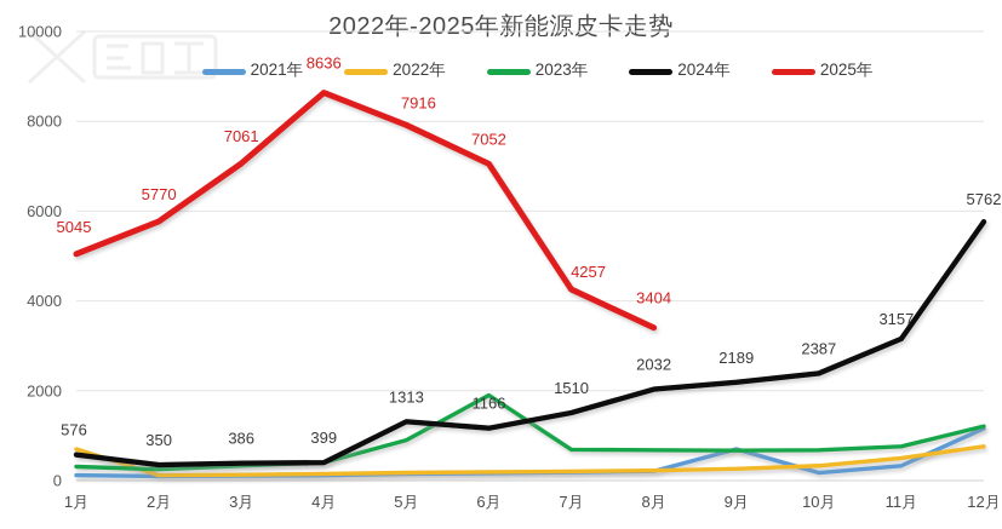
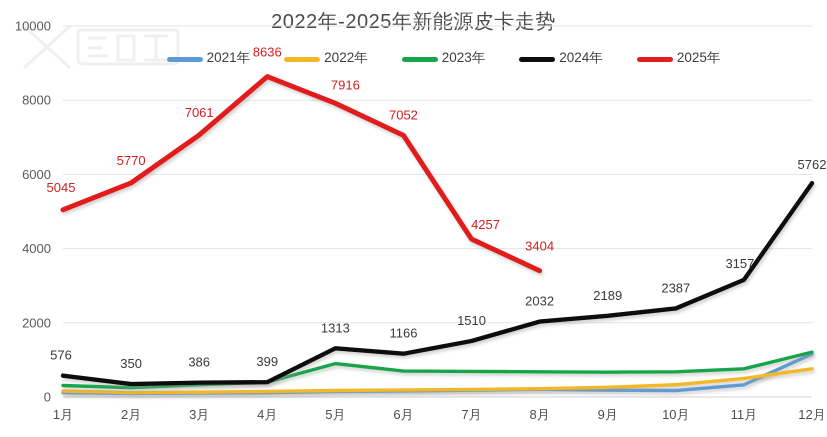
2022年/1月: 700 -> 200
2023年/6月: 1900 -> 700
2021年/9月: 700 -> 200
